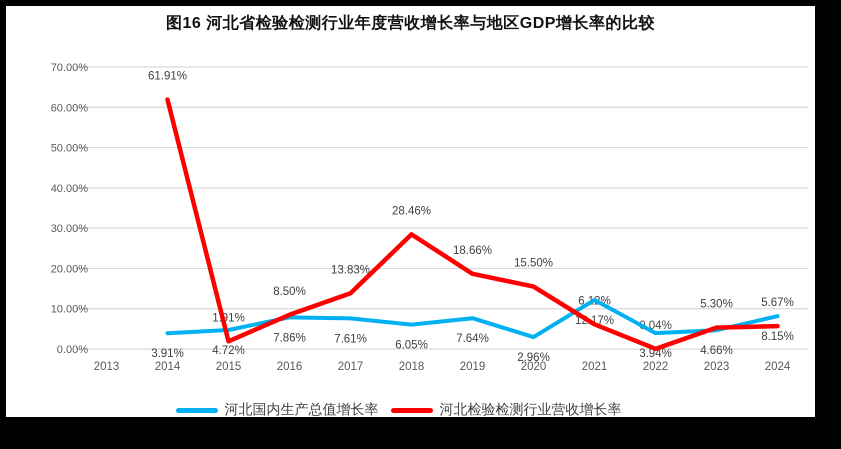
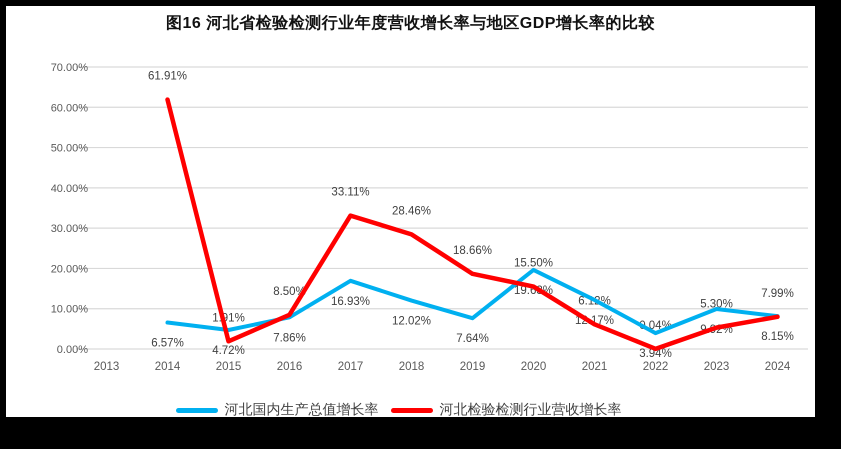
河北国内生产总值增长率/2014: 3.91% -> 6.57%
河北国内生产总值增长率/2017: 7.61% -> 16.93%
河北检验检测行业营收增长率/2017: 13.83% -> 33.11%
河北国内生产总值增长率/2018: 6.05% -> 12.02%
河北国内生产总值增长率/2020: 2.96% -> 19.63%
河北国内生产总值增长率/2023: 4.66% -> 9.92%
河北检验检测行业营收增长率/2024: 5.67% -> 7.99%
